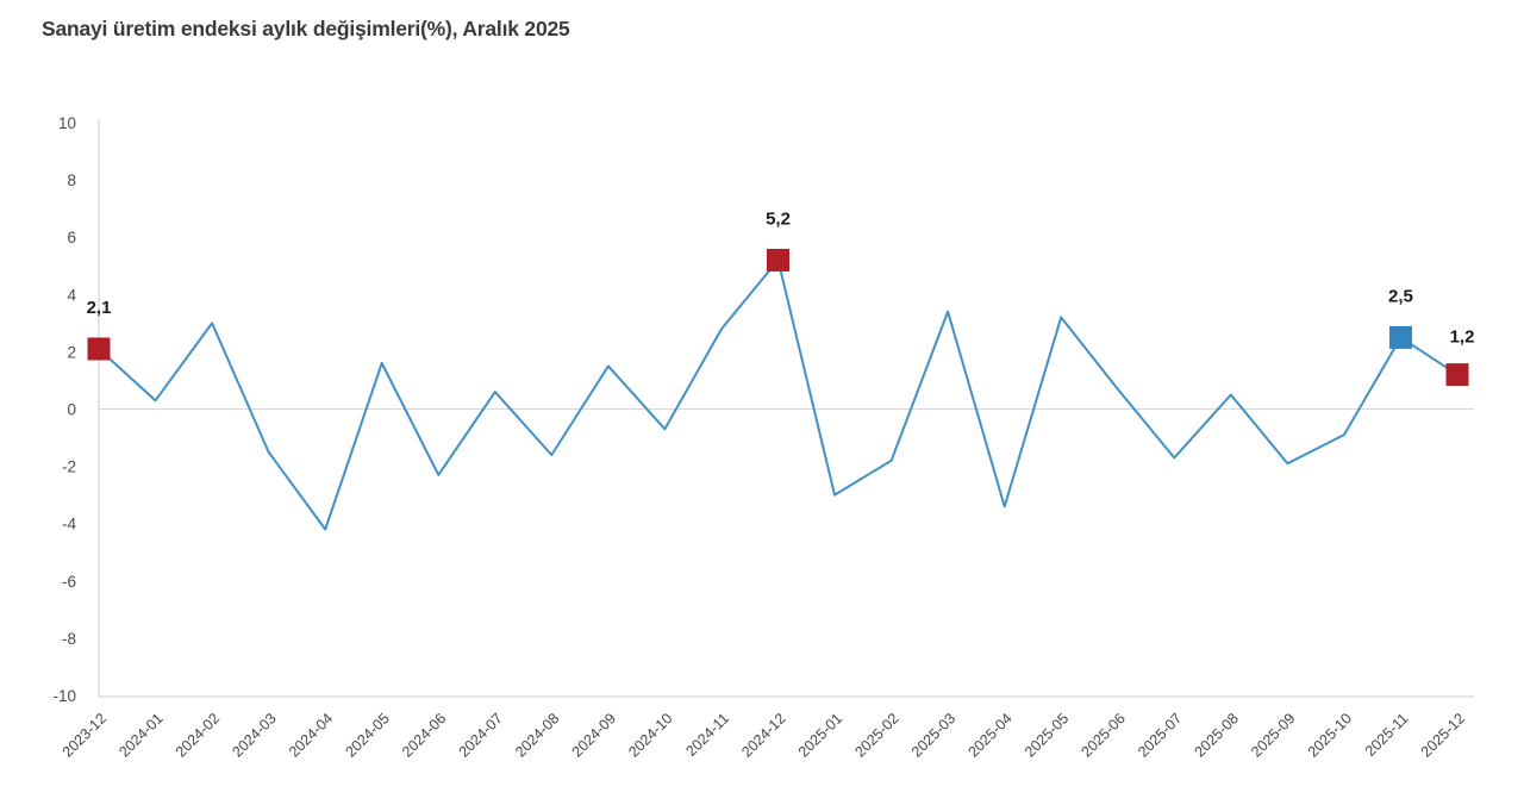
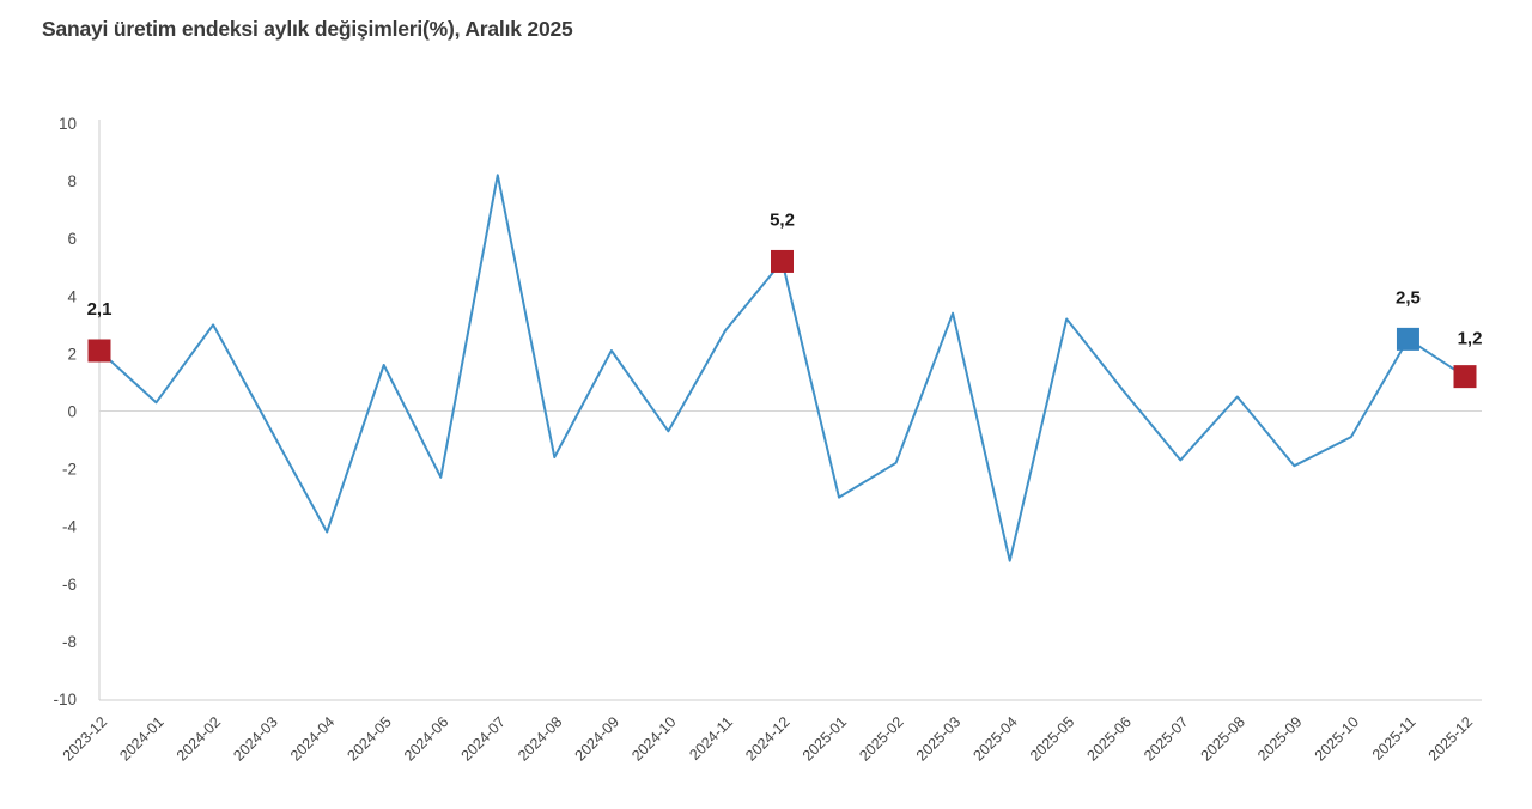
2024-03: -1.5 -> -0.6
2024-07: 0.6 -> 8.2
2024-09: 1.5 -> 2.1
2025-04: -3.4 -> -5.2
